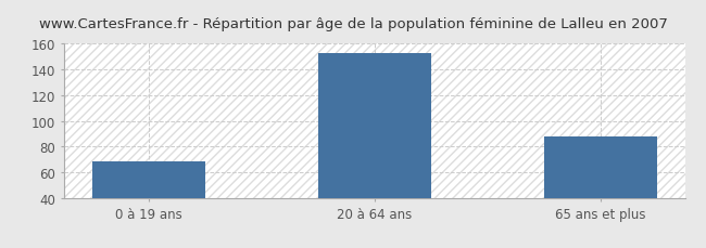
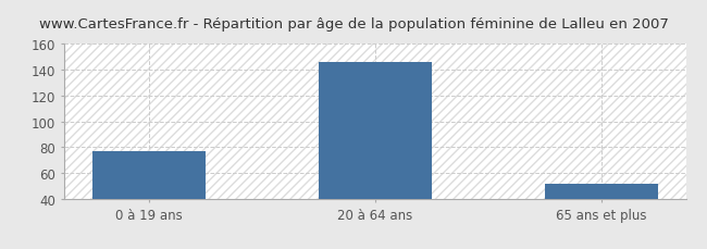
0 à 19 ans: 69 -> 77
20 à 64 ans: 153 -> 146
65 ans et plus: 88 -> 52
